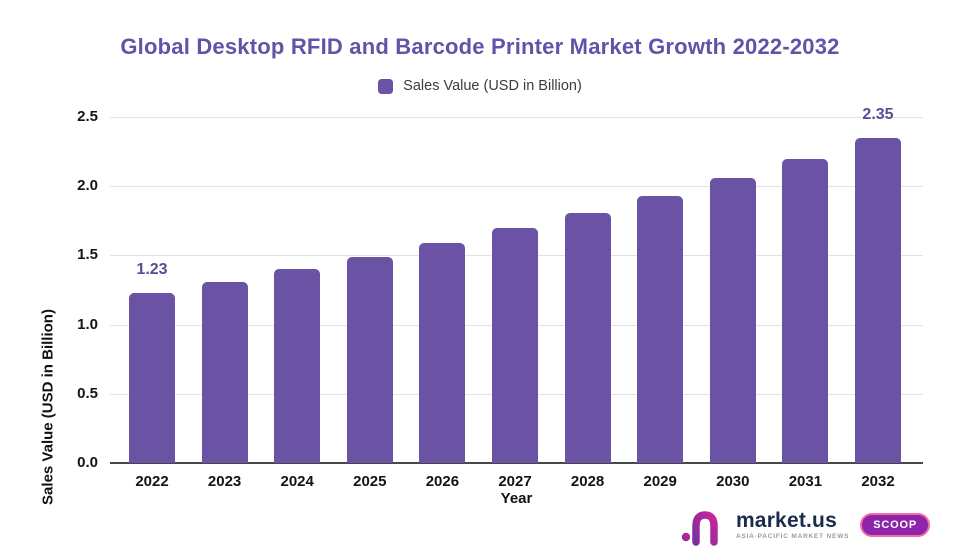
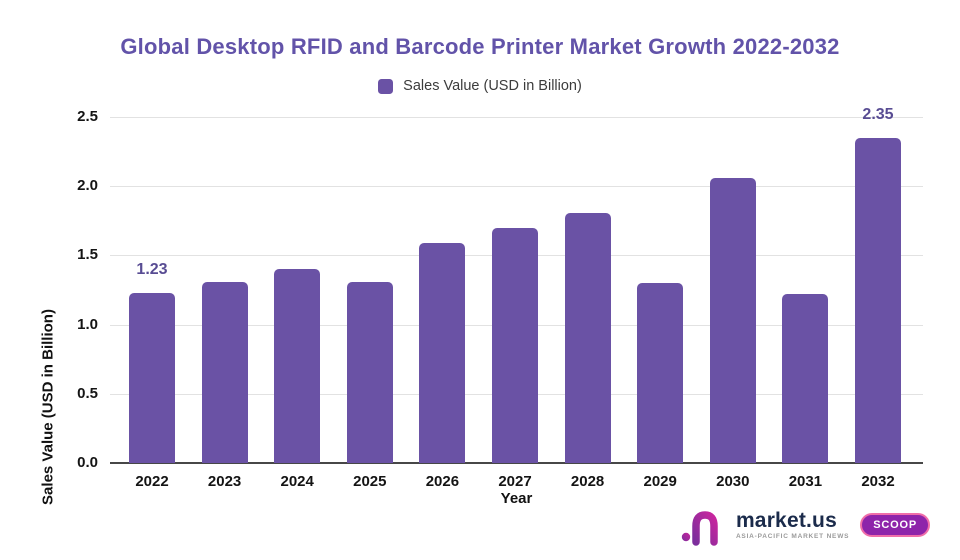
2025: 1.49 -> 1.31
2029: 1.93 -> 1.30
2031: 2.20 -> 1.22
